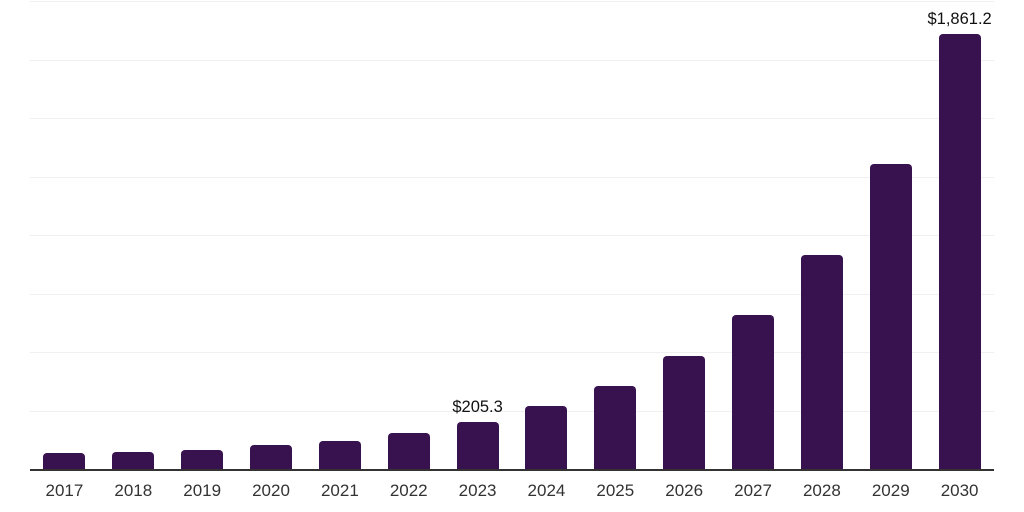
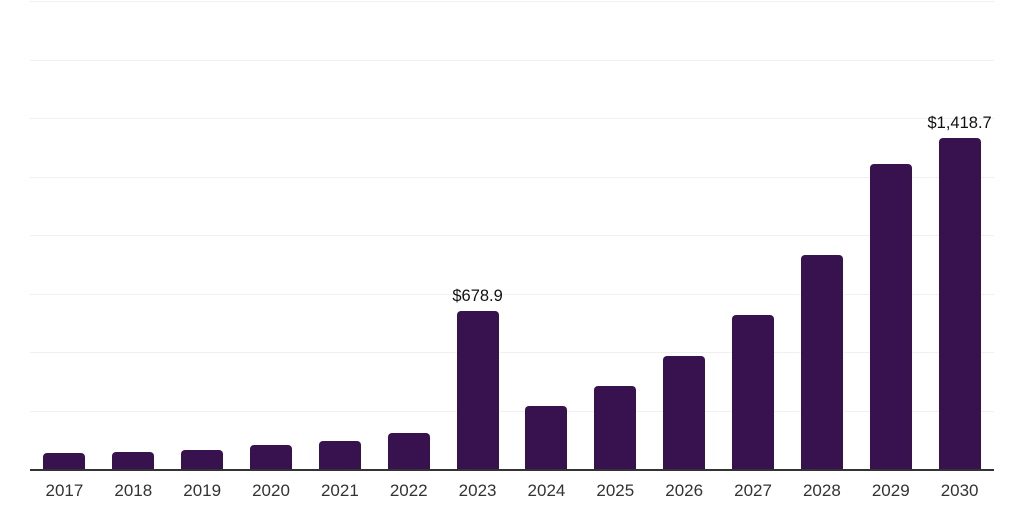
2023: $205.3 -> $678.9
2030: $1,861.2 -> $1,418.7
